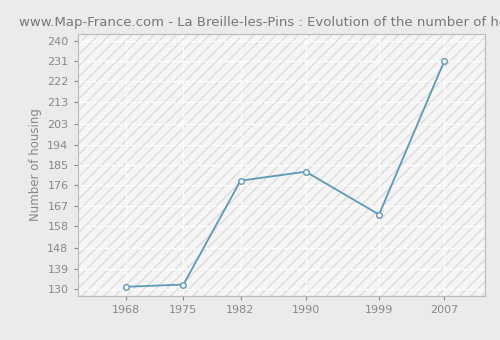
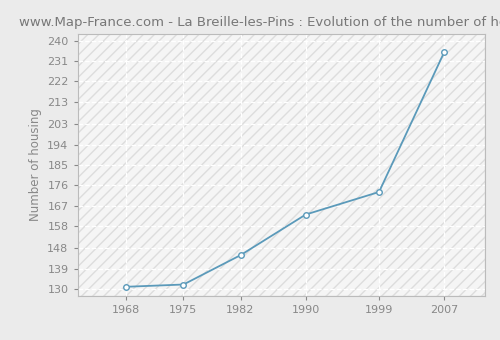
1982: 178 -> 145
1990: 182 -> 163
1999: 163 -> 173
2007: 231 -> 235
